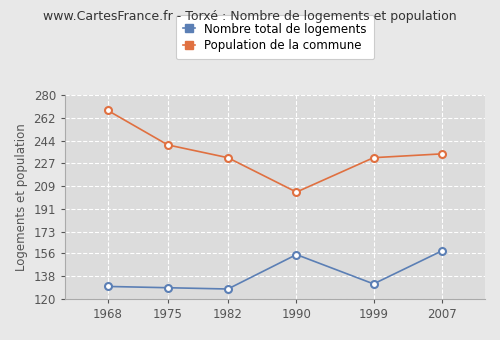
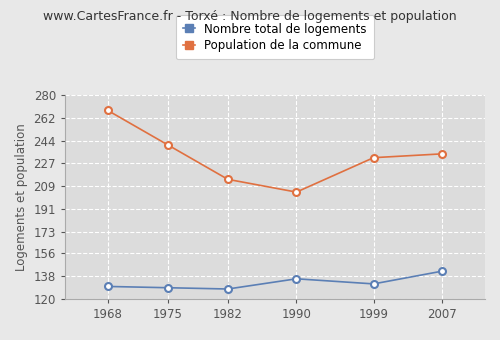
Population de la commune/1982: 231 -> 214
Nombre total de logements/1990: 155 -> 136
Nombre total de logements/2007: 158 -> 142
